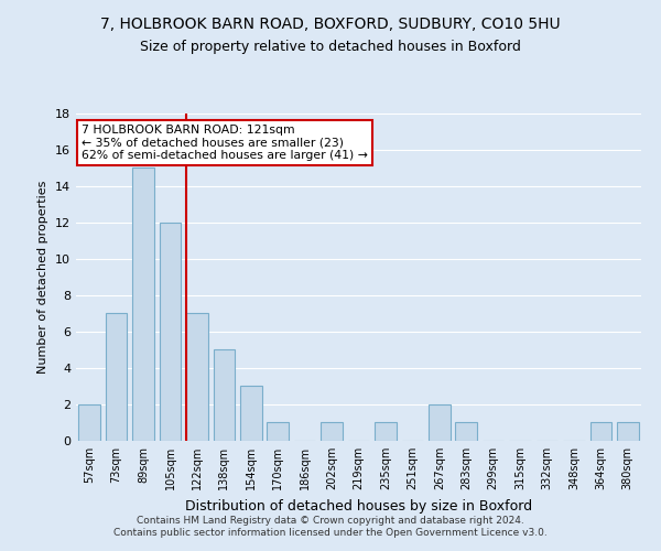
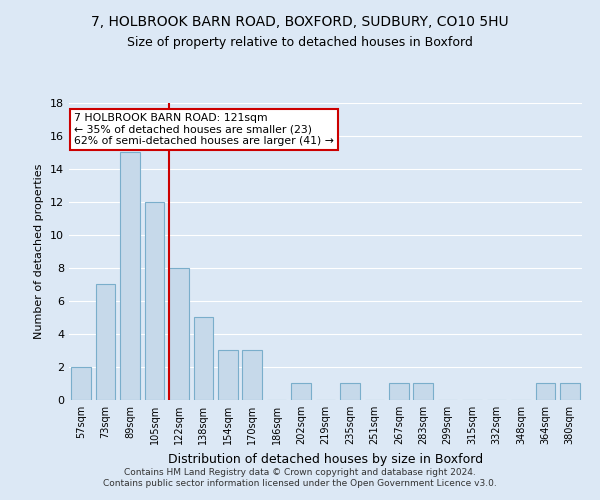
122sqm: 7 -> 8
170sqm: 1 -> 3
267sqm: 2 -> 1
